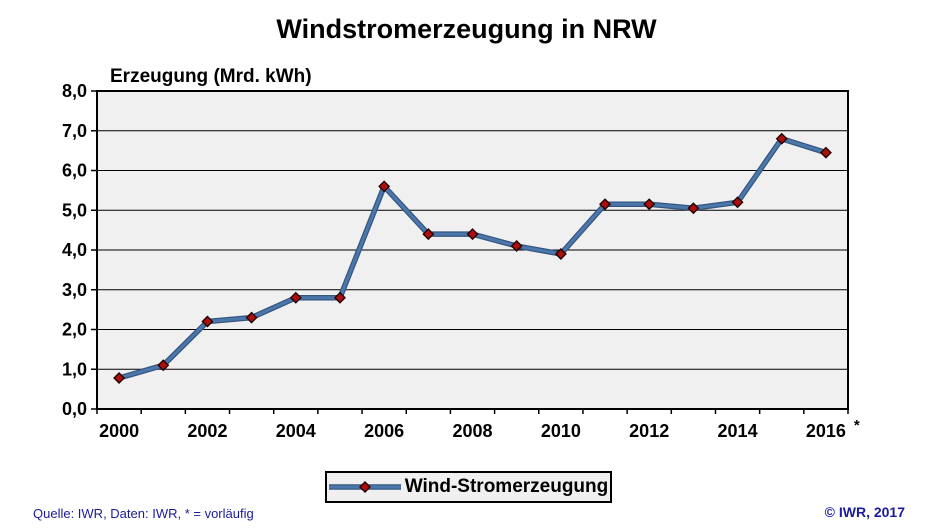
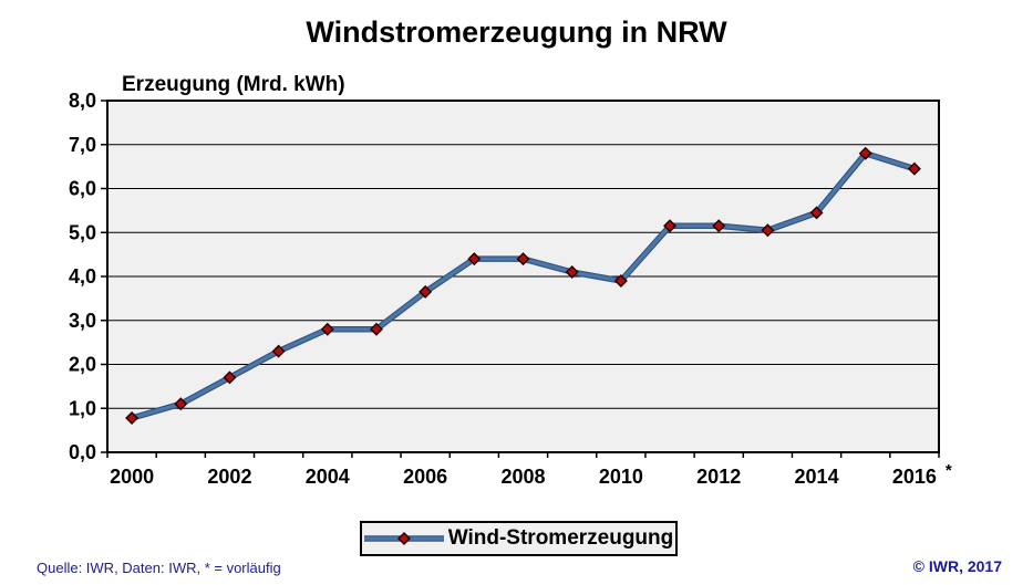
2002: 2,2 -> 1,7
2006: 5,6 -> 3,6
2014: 5,2 -> 5,5
